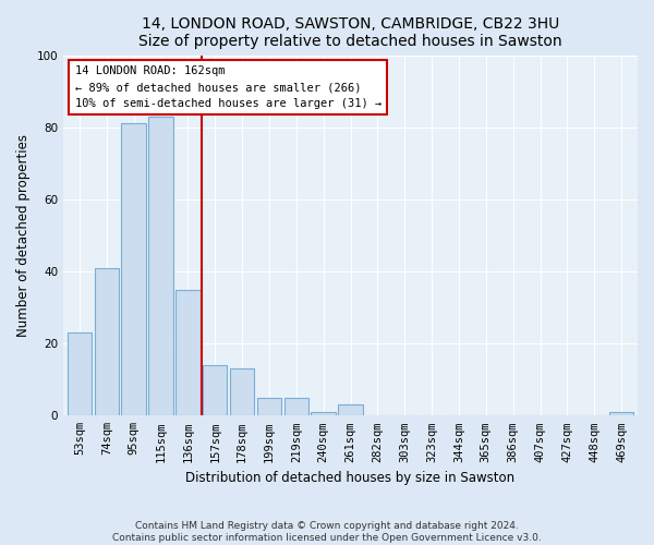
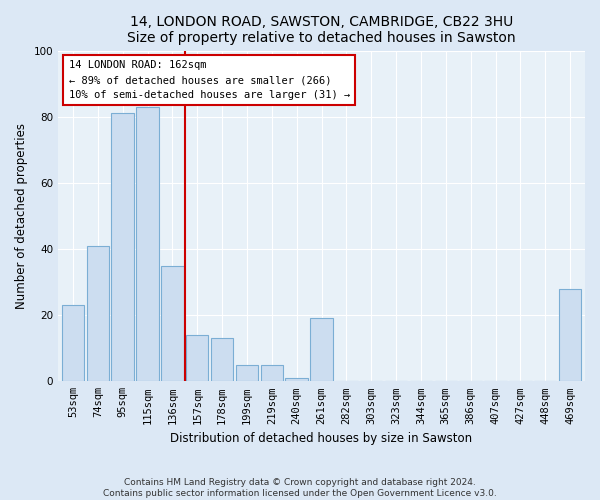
261sqm: 3 -> 19
469sqm: 1 -> 28
